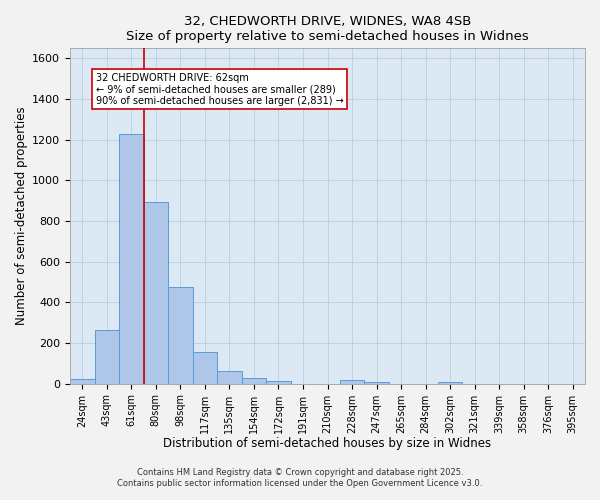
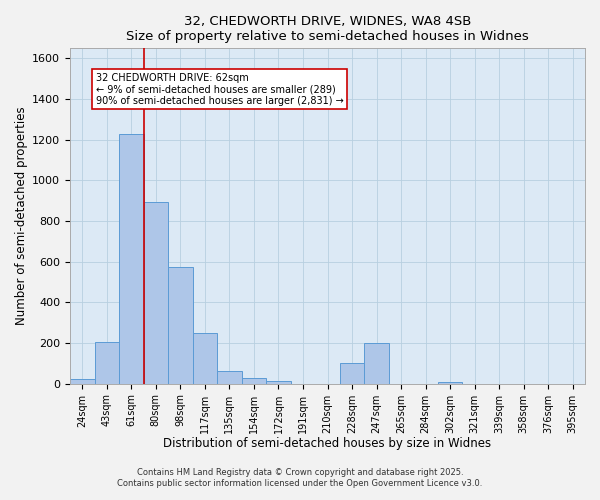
43sqm: 265 -> 205
98sqm: 475 -> 575
117sqm: 155 -> 250
228sqm: 20 -> 100
247sqm: 10 -> 200
